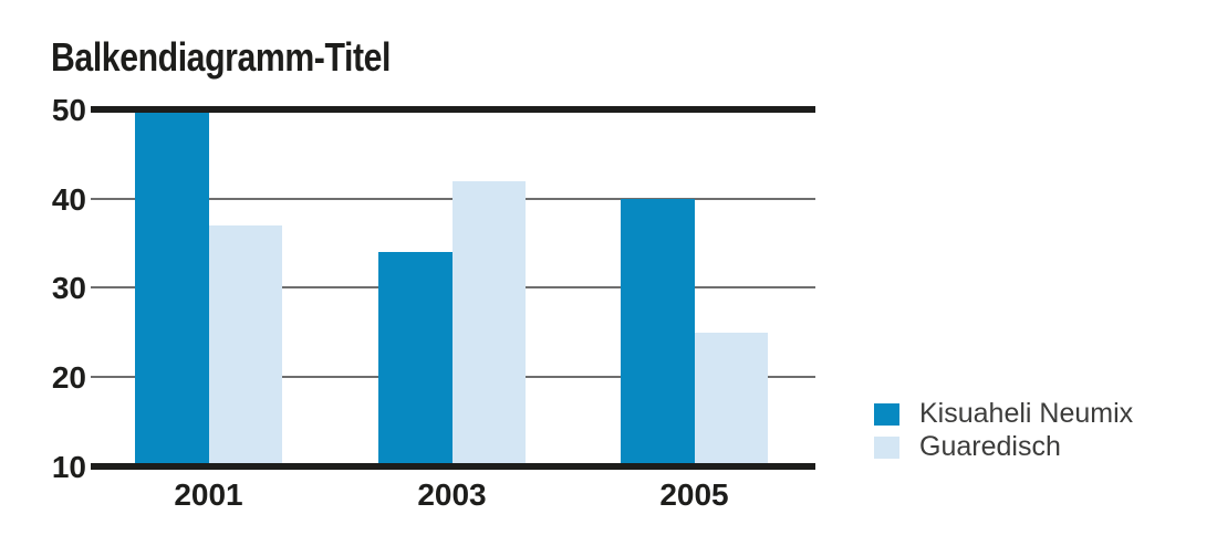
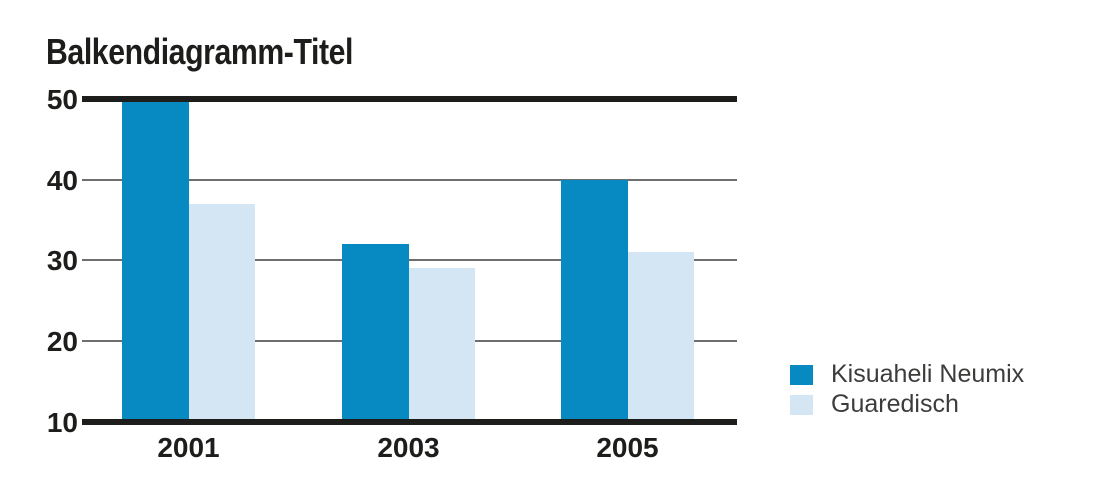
Kisuaheli Neumix/2003: 34 -> 32
Guaredisch/2003: 42 -> 29
Guaredisch/2005: 25 -> 31
